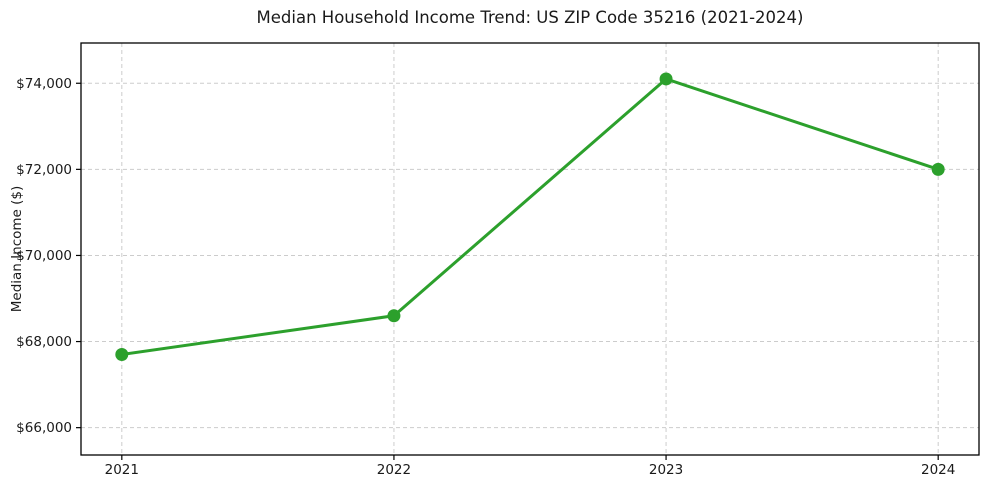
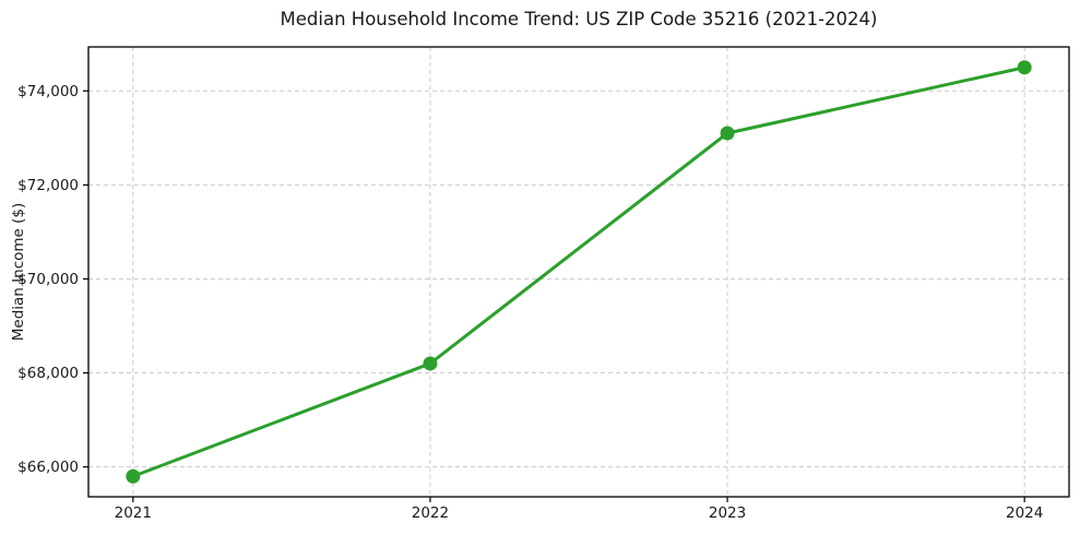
2021: $67700 -> $65800
2022: $68600 -> $68200
2023: $74100 -> $73100
2024: $72000 -> $74500
